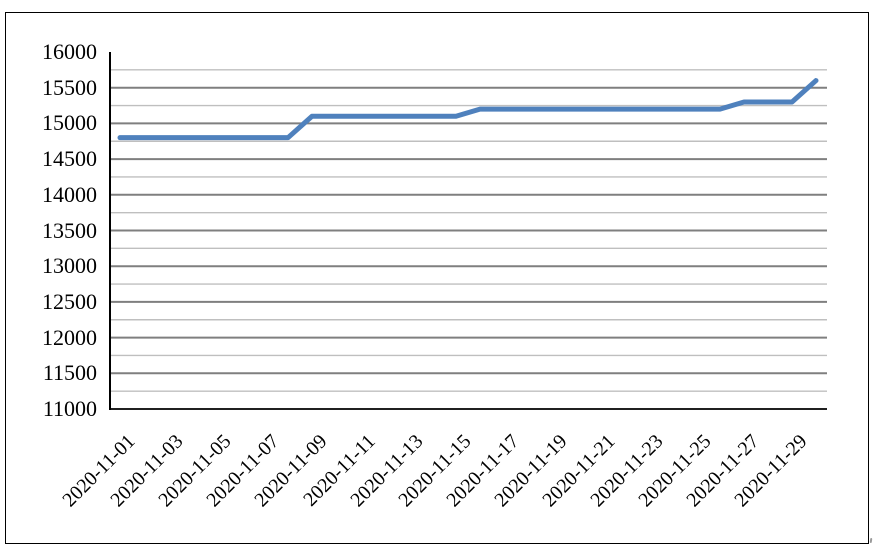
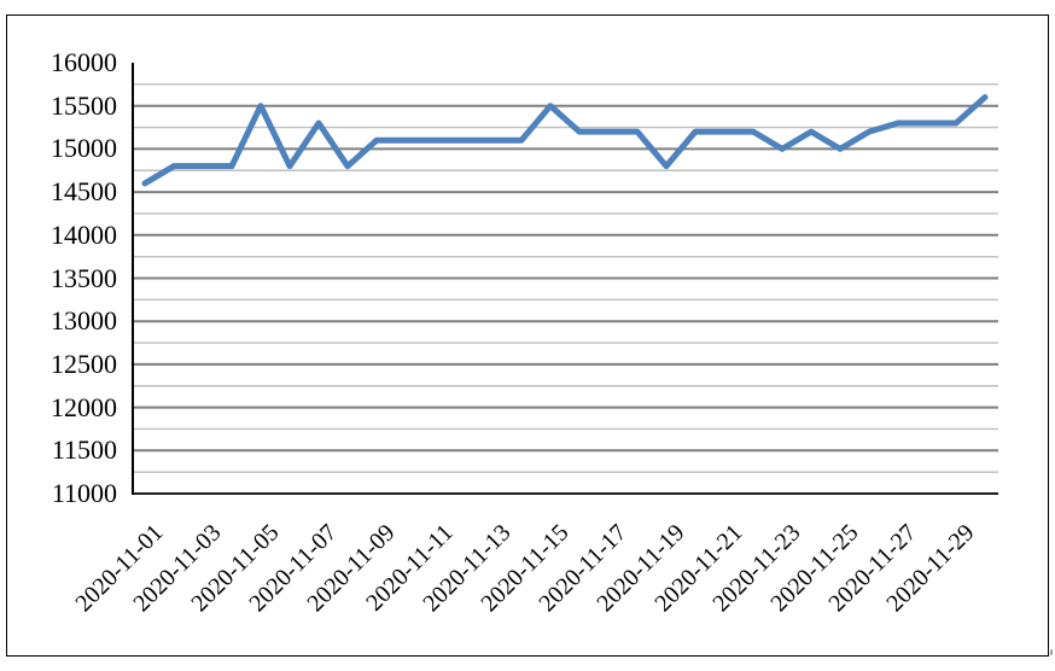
2020-11-01: 14800 -> 14600
2020-11-05: 14800 -> 15500
2020-11-07: 14800 -> 15300
2020-11-15: 15100 -> 15500
2020-11-19: 15200 -> 14800
2020-11-23: 15200 -> 15000
2020-11-25: 15200 -> 15000
